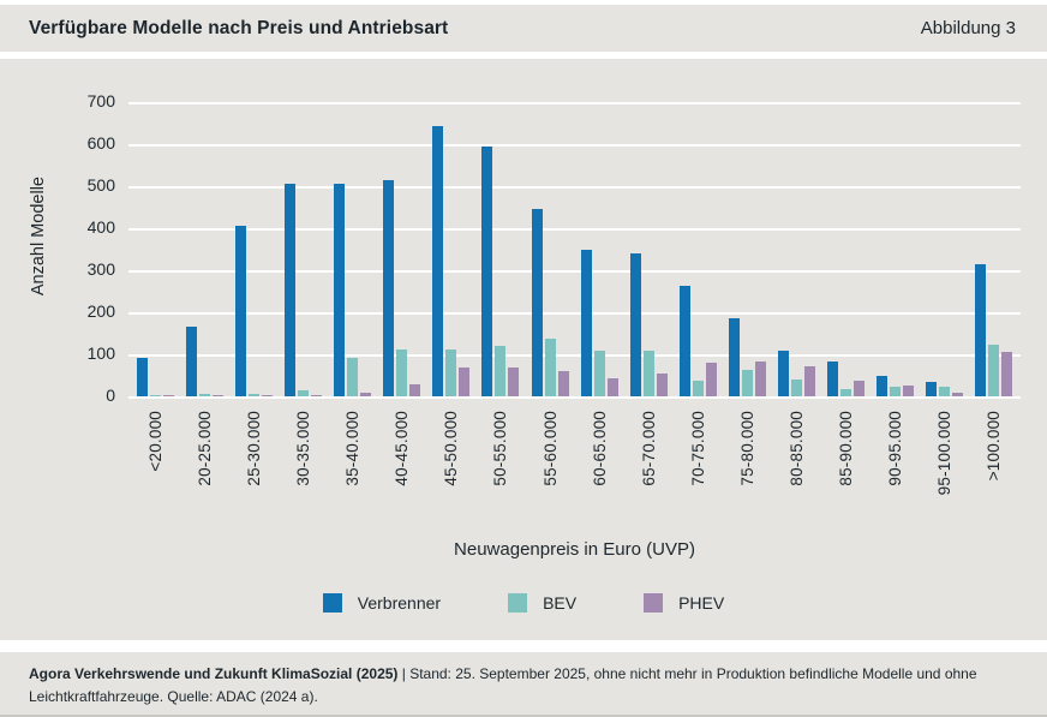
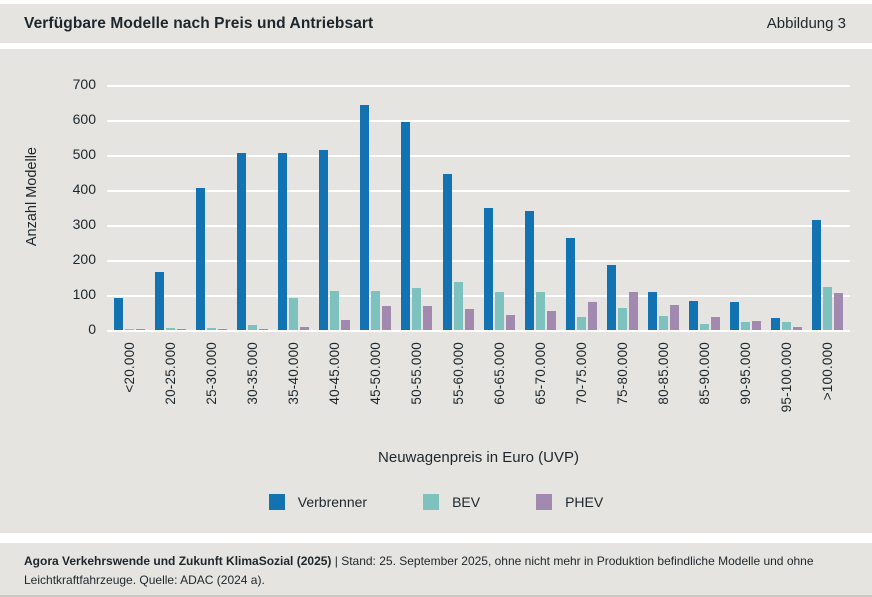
PHEV/75-80.000: 80 -> 110
Verbrenner/90-95.000: 50 -> 80
